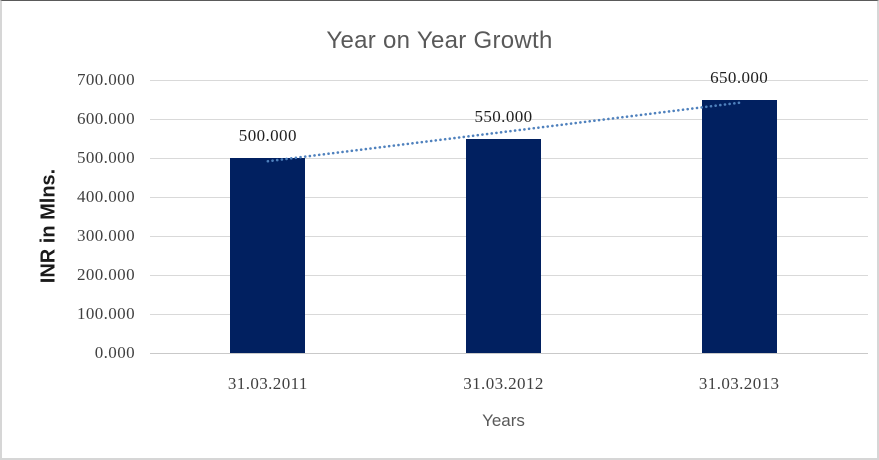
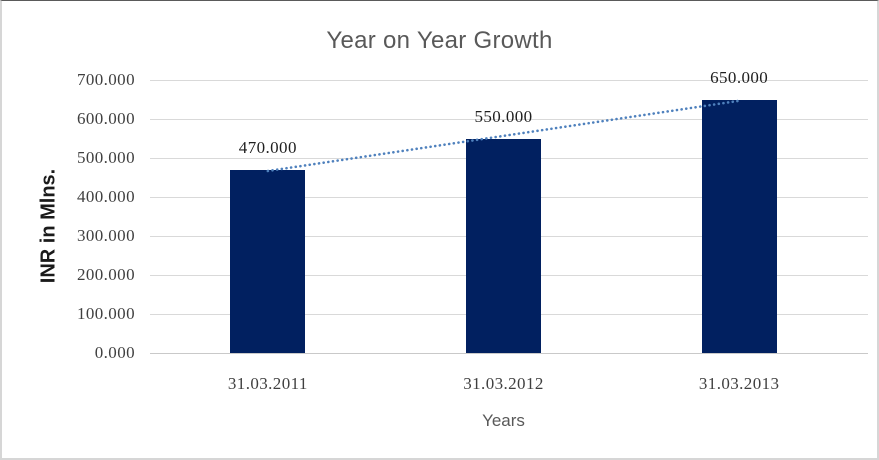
31.03.2011: 500.000 -> 470.000
